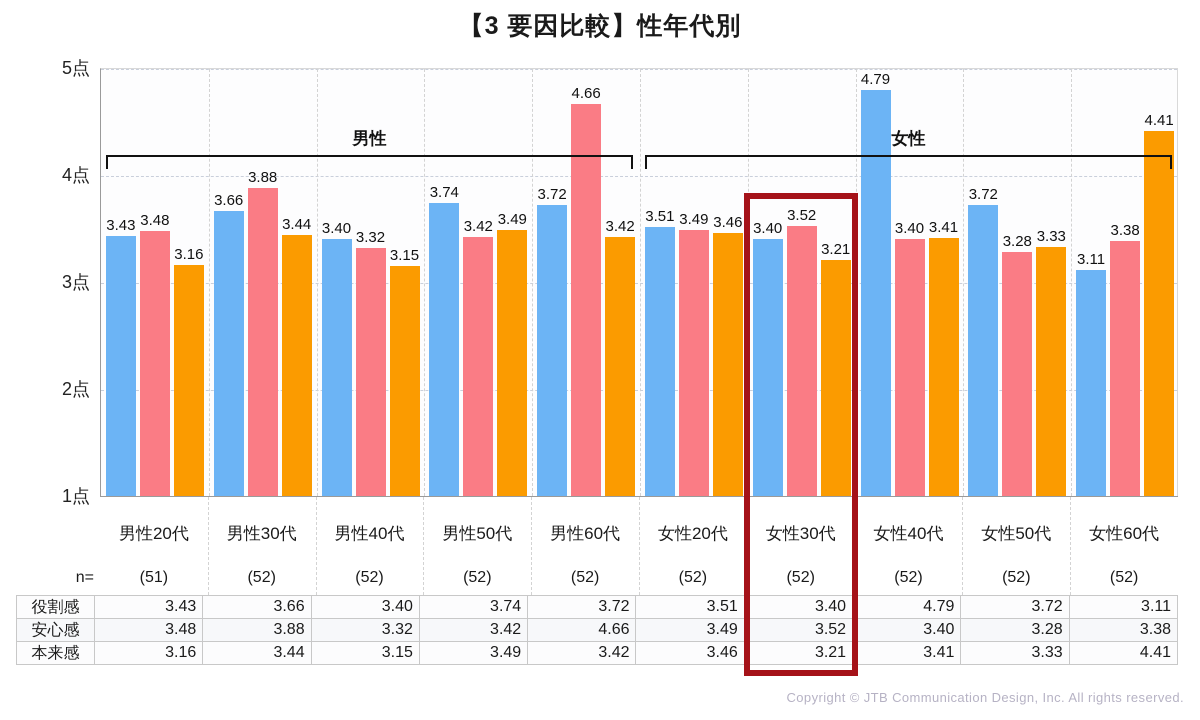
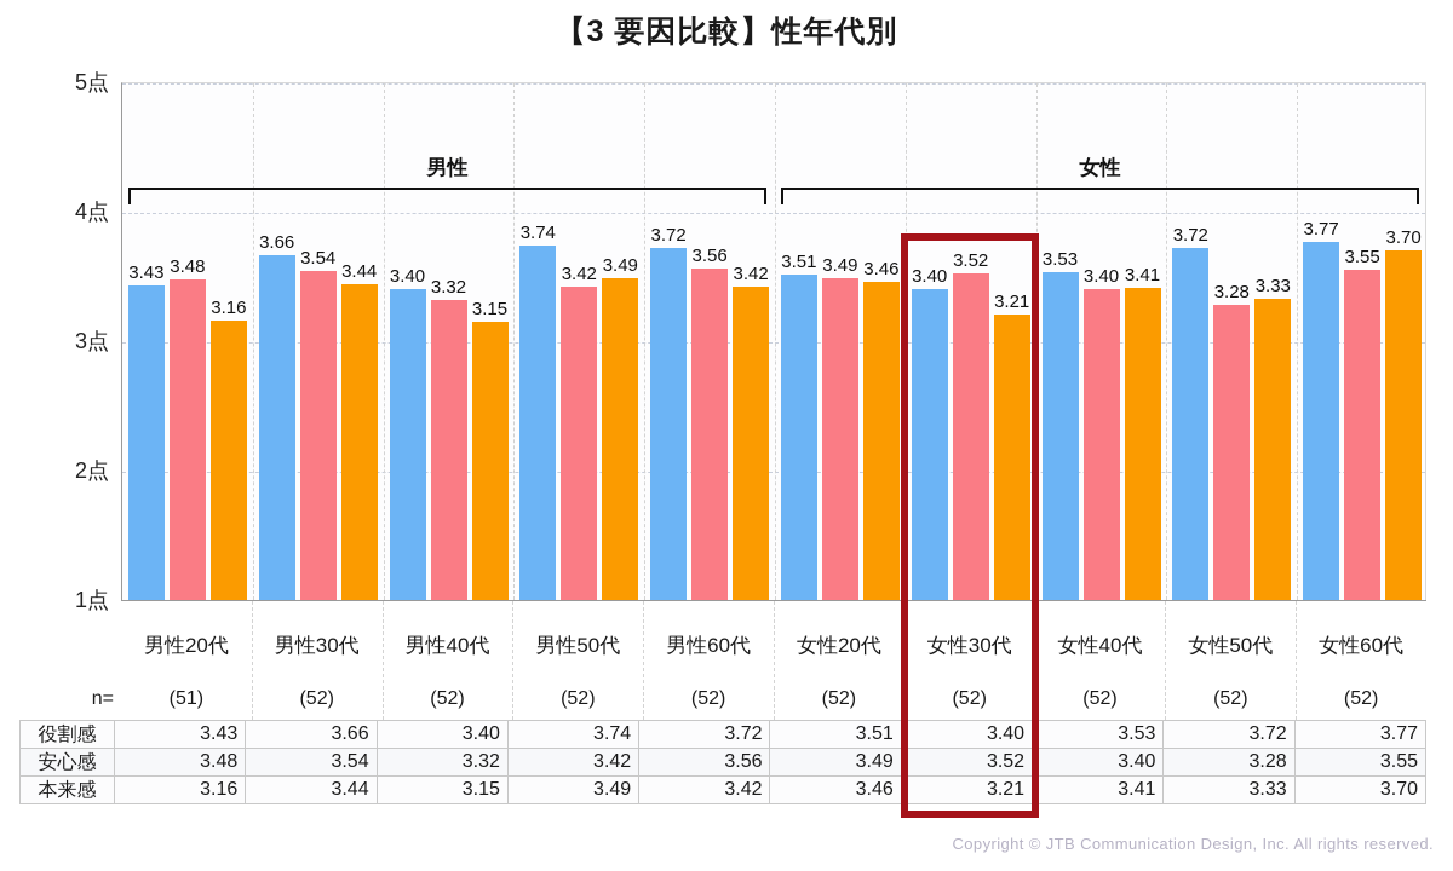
安心感/男性30代: 3.88 -> 3.54
安心感/男性60代: 4.66 -> 3.56
役割感/女性40代: 4.79 -> 3.53
役割感/女性60代: 3.11 -> 3.77
安心感/女性60代: 3.38 -> 3.55
本来感/女性60代: 4.41 -> 3.70
